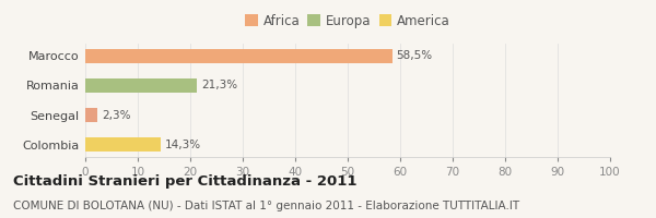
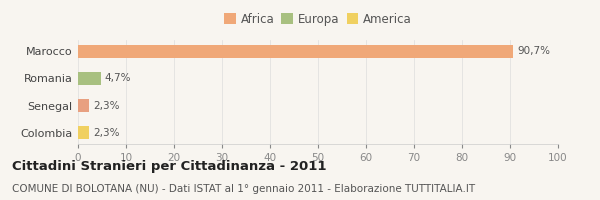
Marocco: 58,5% -> 90,7%
Romania: 21,3% -> 4,7%
Colombia: 14,3% -> 2,3%
